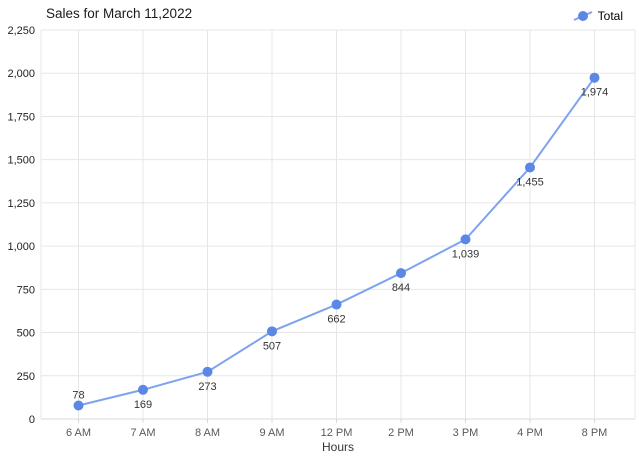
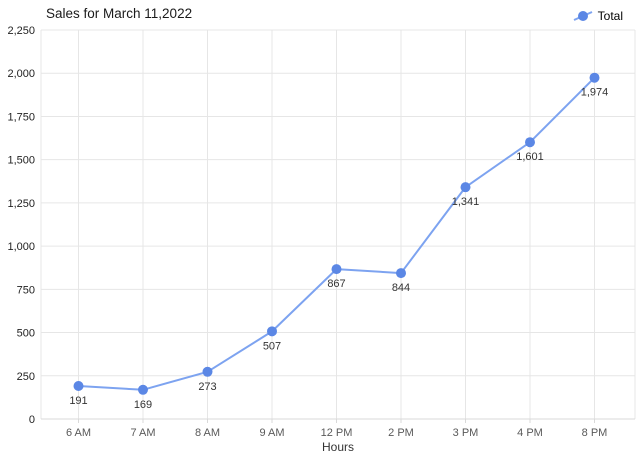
6 AM: 78 -> 191
12 PM: 662 -> 867
3 PM: 1,039 -> 1,341
4 PM: 1,455 -> 1,601
